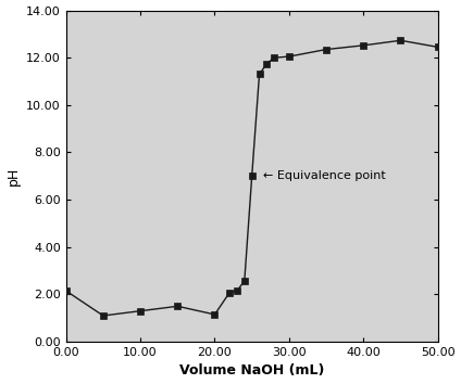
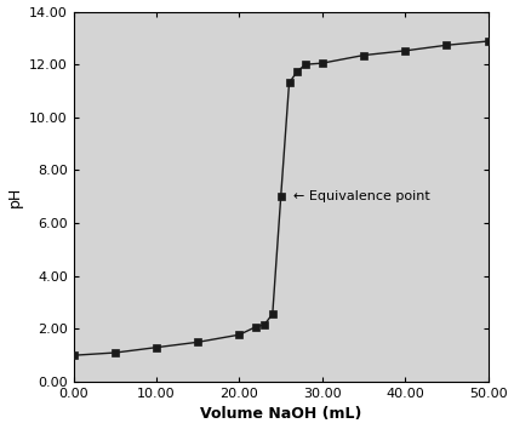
0.00: 2.15 -> 1.00
20.00: 1.15 -> 1.78
50.00: 12.45 -> 12.88
